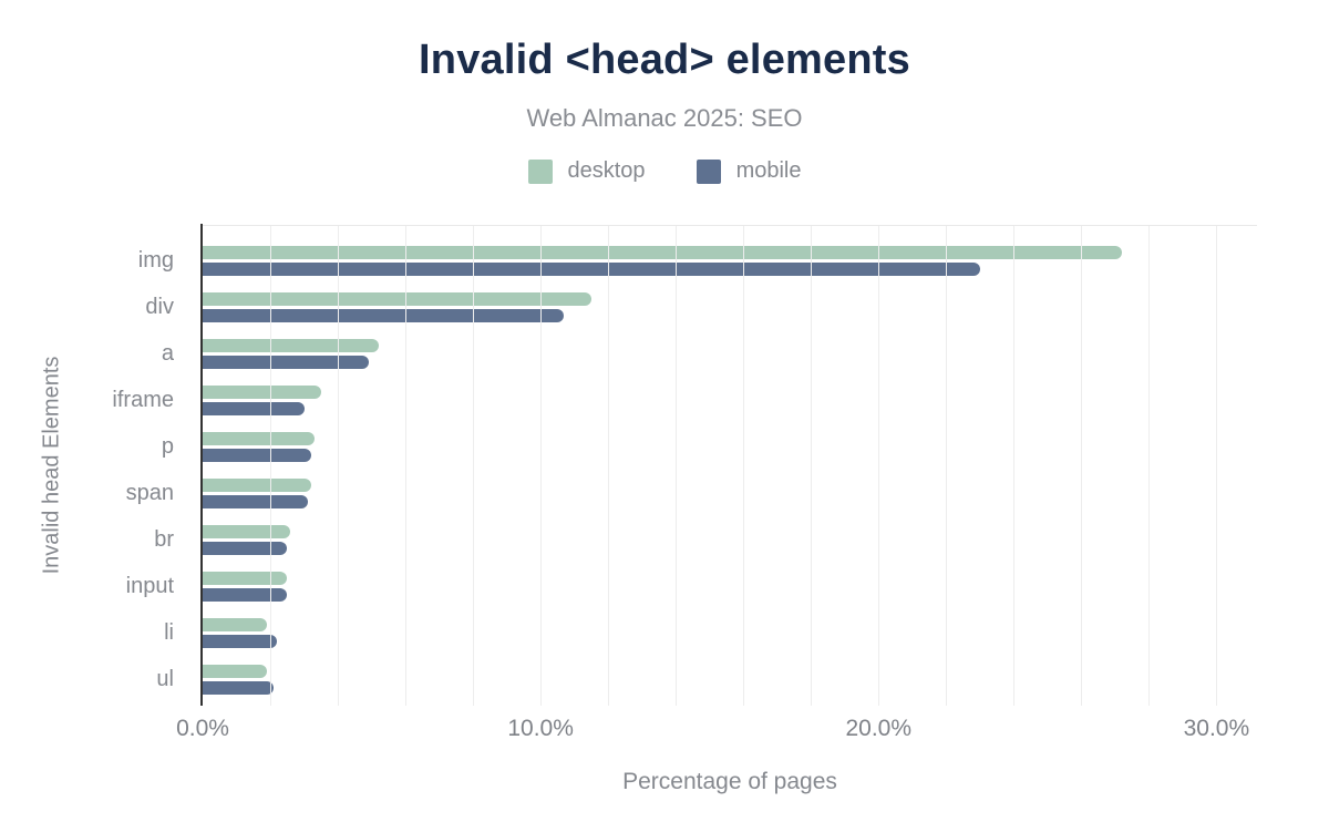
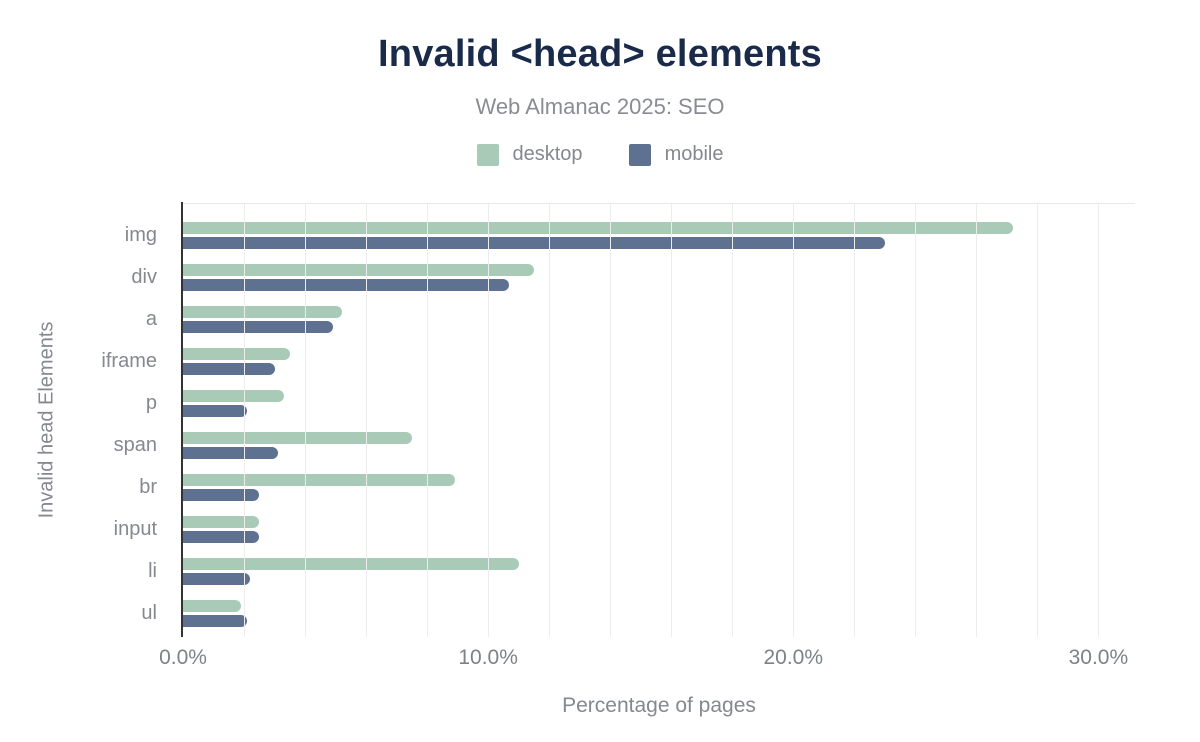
mobile/p: 3.2% -> 2.1%
desktop/span: 3.2% -> 7.5%
desktop/br: 2.6% -> 8.9%
desktop/li: 1.9% -> 11.0%
